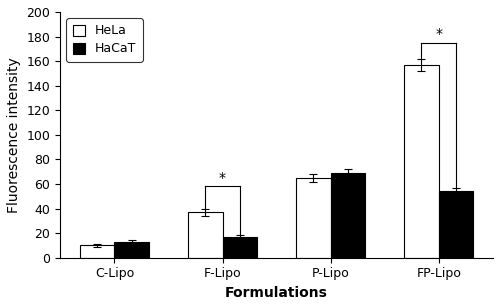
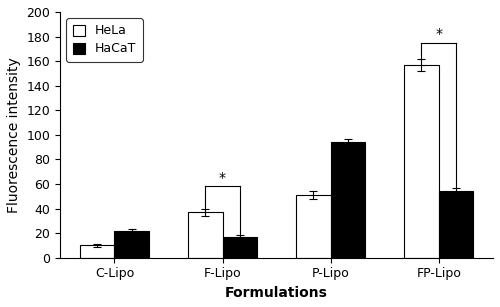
HaCaT/C-Lipo: 13 -> 22
HeLa/P-Lipo: 65 -> 51
HaCaT/P-Lipo: 69 -> 94
